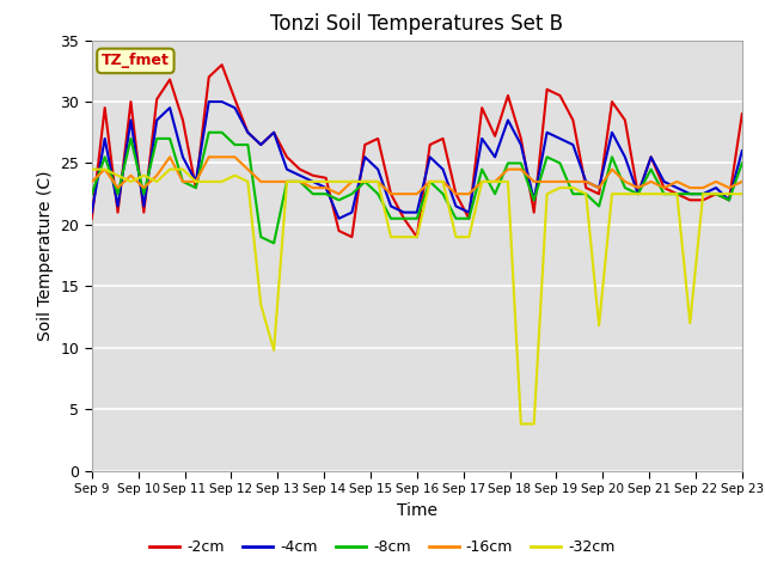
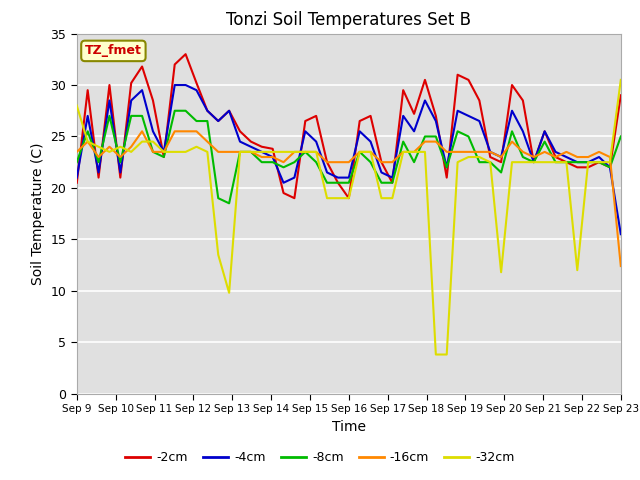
-32cm/Sep 9: 24.5 -> 28.0
-4cm/Sep 23: 26.0 -> 15.5
-16cm/Sep 23: 23.5 -> 12.4
-32cm/Sep 23: 22.5 -> 30.5
